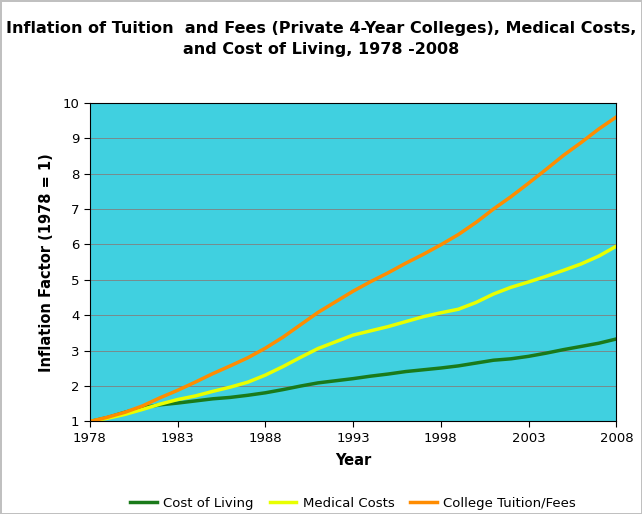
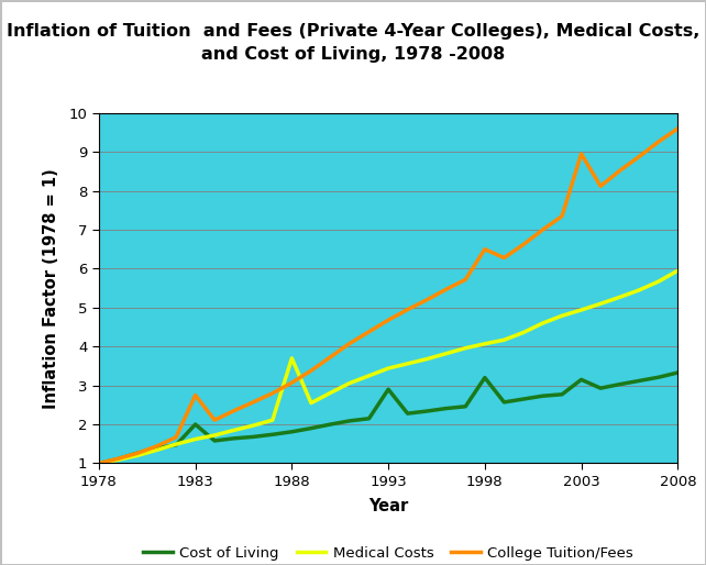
Cost of Living/1983: 1.52 -> 2.00
College Tuition/Fees/1983: 1.88 -> 2.75
Medical Costs/1988: 2.31 -> 3.70
Cost of Living/1993: 2.21 -> 2.90
Cost of Living/1998: 2.51 -> 3.20
College Tuition/Fees/1998: 5.99 -> 6.50
Cost of Living/2003: 2.84 -> 3.15
College Tuition/Fees/2003: 7.73 -> 8.95
